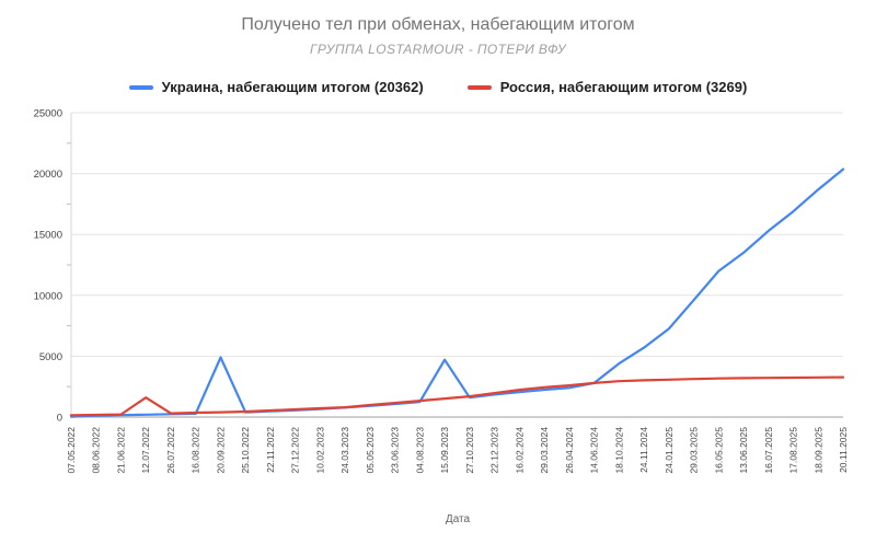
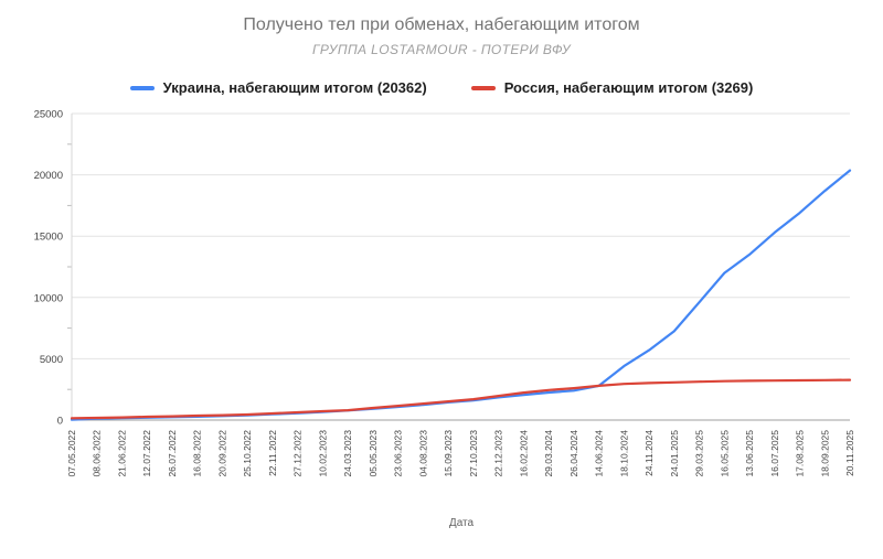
Россия, набегающим итогом (3269)/12.07.2022: 1600 -> 300
Украина, набегающим итогом (20362)/20.09.2022: 4900 -> 300
Украина, набегающим итогом (20362)/15.09.2023: 4700 -> 1400
